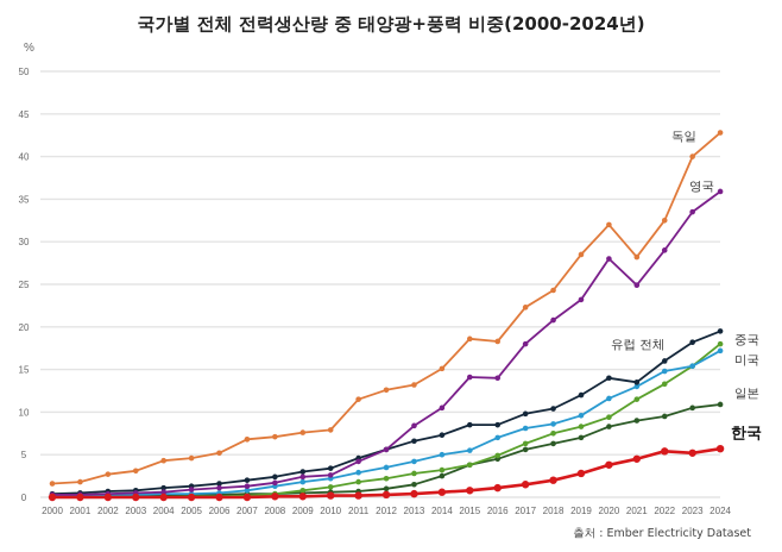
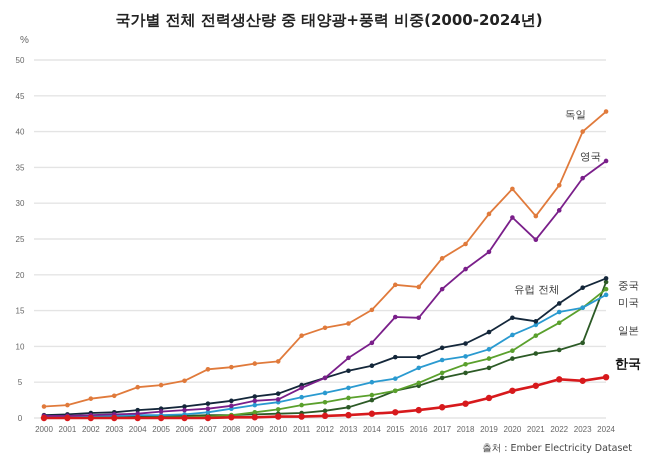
일본/2024: 11 -> 19
